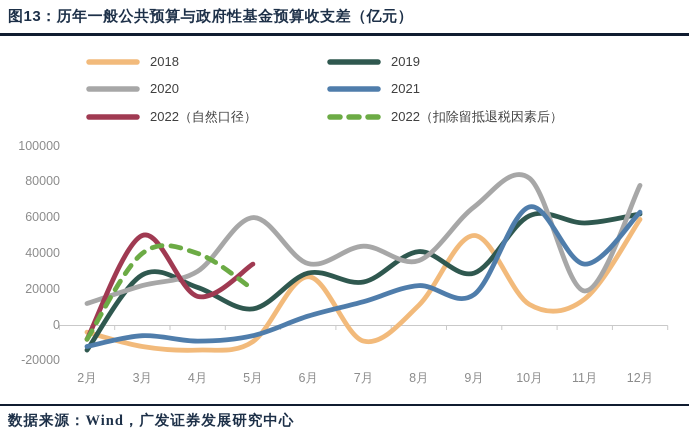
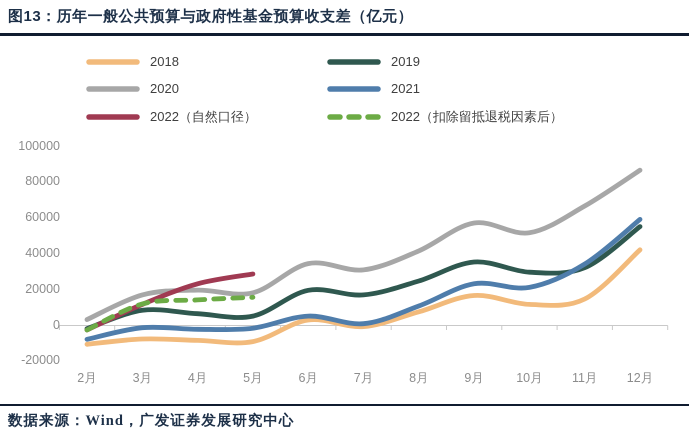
2018/2月: -4000 -> -11000
2019/2月: -14000 -> -2000
2020/2月: 12000 -> 3000
2021/2月: -12000 -> -8000
2022（自然口径）/2月: -8000 -> -3000
2022（扣除留抵退税因素后）/2月: -8000 -> -3000
2018/3月: -12000 -> -8000
2019/3月: 28000 -> 8000
2020/3月: 22000 -> 17000
2021/3月: -6000 -> -2000
2022（自然口径）/3月: 50000 -> 12000
2022（扣除留抵退税因素后）/3月: 40000 -> 12000
2018/4月: -14000 -> -9000
2019/4月: 21000 -> 6000
2020/4月: 30000 -> 20000
2021/4月: -9000 -> -2000
2022（自然口径）/4月: 16000 -> 23000
2022（扣除留抵退税因素后）/4月: 40000 -> 14000
2019/5月: 9000 -> 5000
2020/5月: 60000 -> 18000
2021/5月: -6000 -> -2000
2022（自然口径）/5月: 34000 -> 28000
2022（扣除留抵退税因素后）/5月: 20000 -> 16000
2018/6月: 27000 -> 3000
2019/6月: 29000 -> 19000
2018/7月: -9000 -> -1000
2019/7月: 24000 -> 17000
2020/7月: 44000 -> 31000
2021/7月: 13000 -> 1000
2018/8月: 11000 -> 7000
2019/8月: 41000 -> 25000
2020/8月: 36000 -> 41000
2021/8月: 22000 -> 11000
2018/9月: 50000 -> 16000
2019/9月: 29000 -> 35000
2020/9月: 66000 -> 57000
2021/9月: 17000 -> 23000
2019/10月: 61000 -> 30000
2020/10月: 82000 -> 52000
2021/10月: 66000 -> 21000
2019/11月: 57000 -> 32000
2020/11月: 19000 -> 66000
2018/12月: 59000 -> 42000
2019/12月: 62000 -> 55000
2020/12月: 78000 -> 86000
2021/12月: 63000 -> 59000
